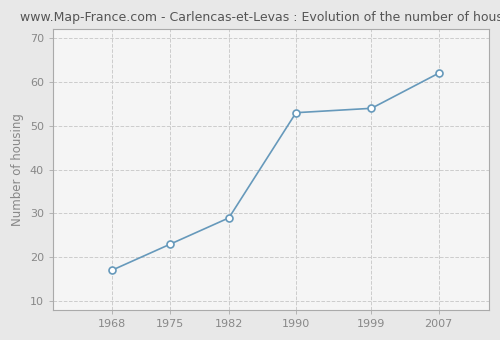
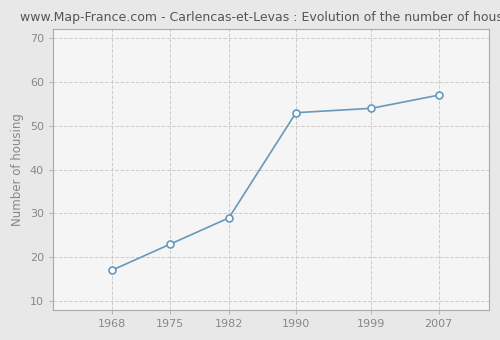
2007: 62 -> 57
